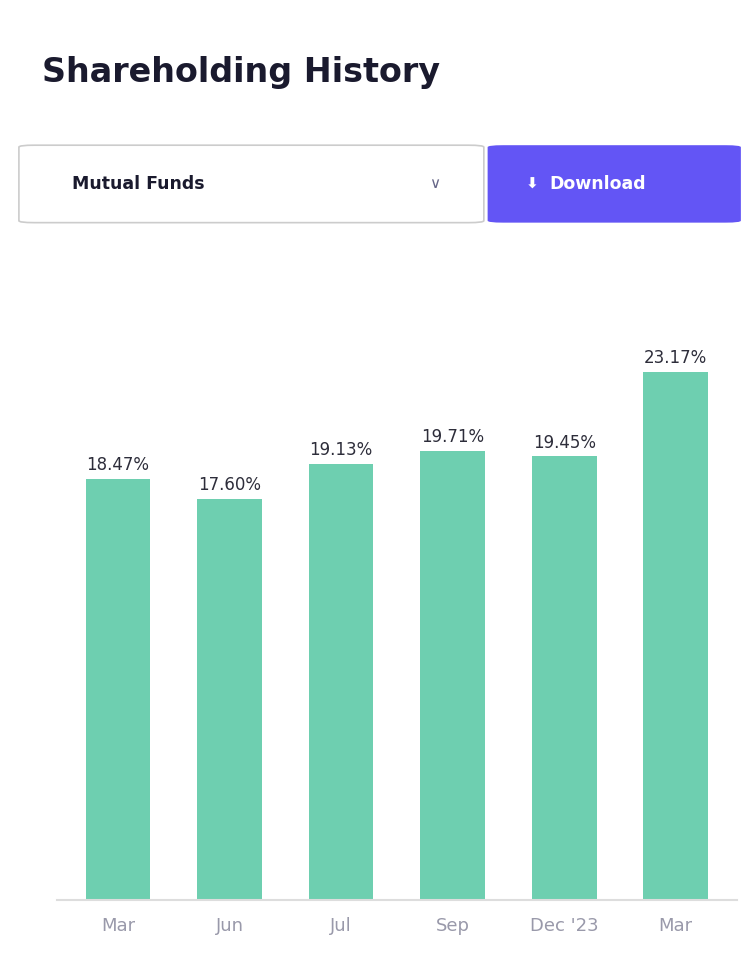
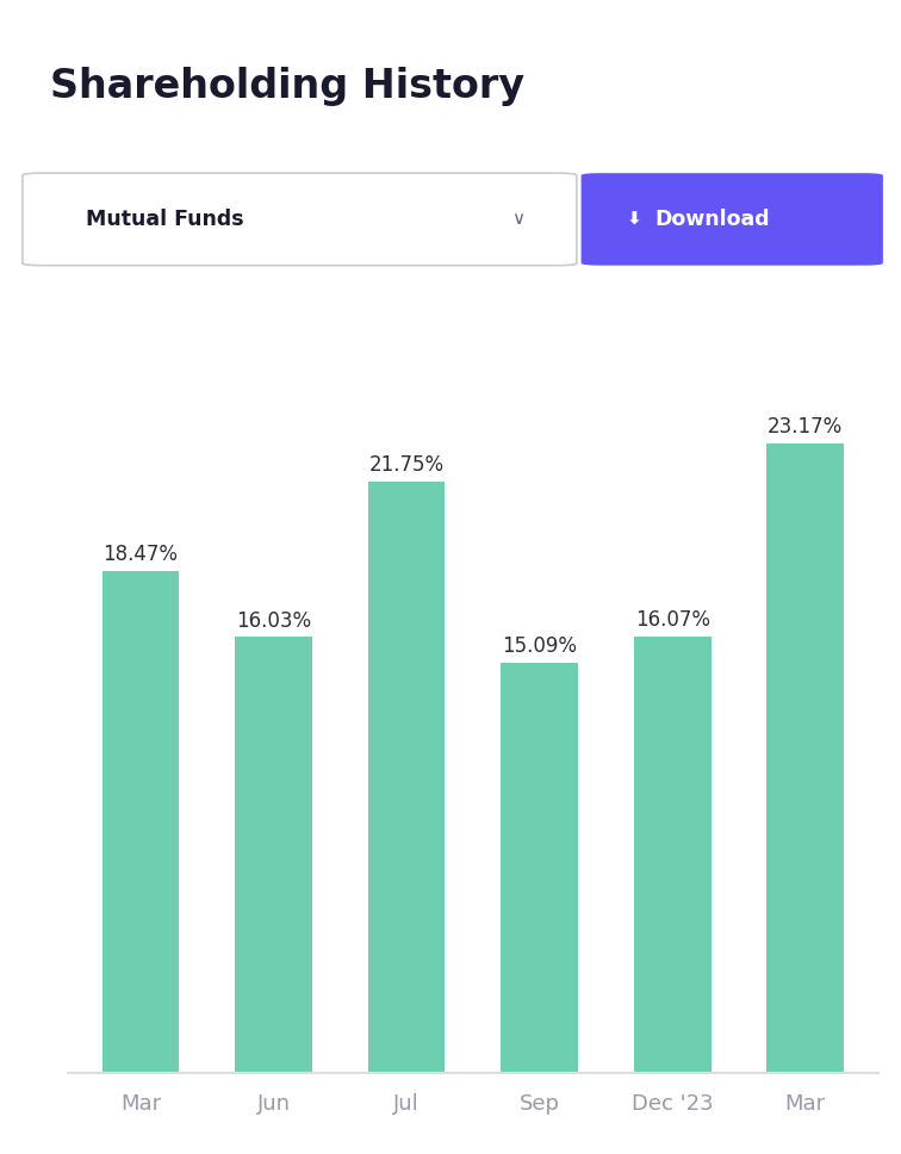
Jun: 17.60% -> 16.03%
Jul: 19.13% -> 21.75%
Sep: 19.71% -> 15.09%
Dec '23: 19.45% -> 16.07%
